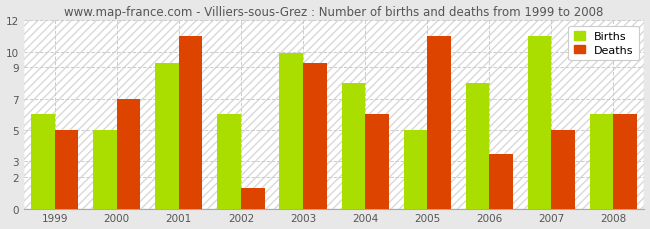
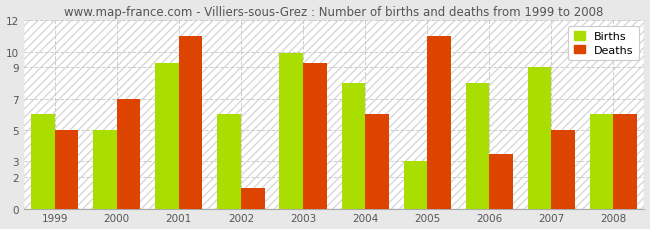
Births/2005: 5.0 -> 3.0
Births/2007: 11.0 -> 9.0
